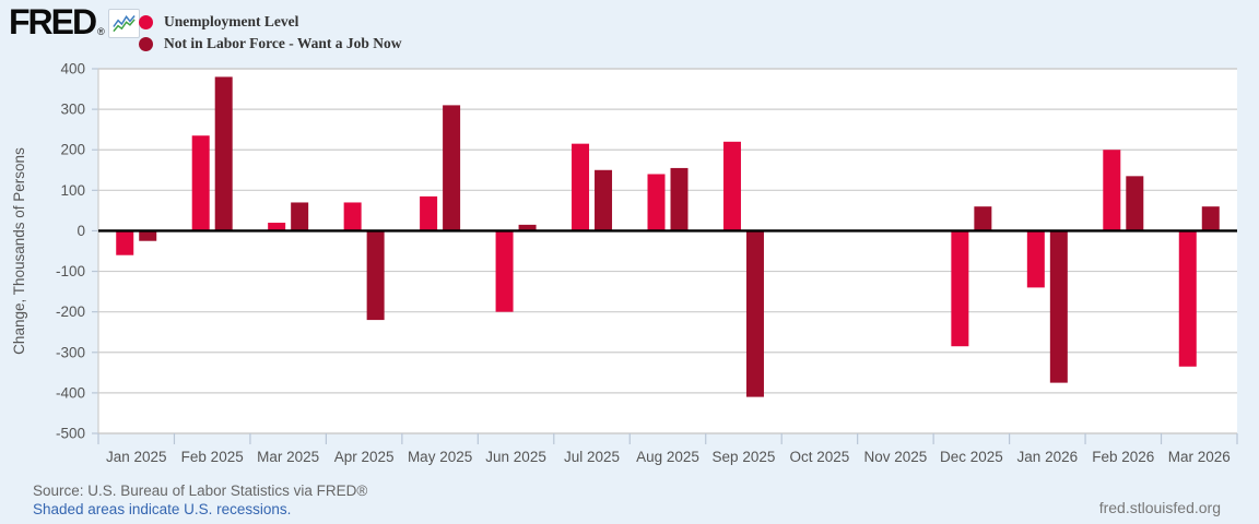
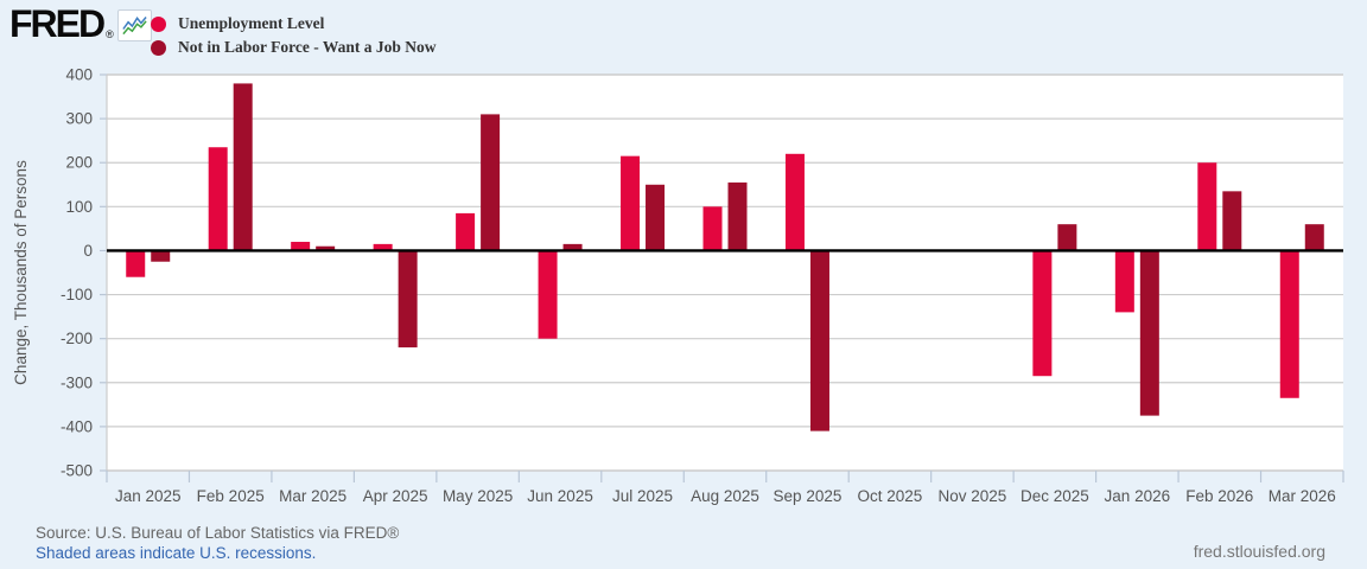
Not in Labor Force - Want a Job Now/Mar 2025: 70 -> 10
Unemployment Level/Apr 2025: 70 -> 20
Unemployment Level/Aug 2025: 140 -> 100
